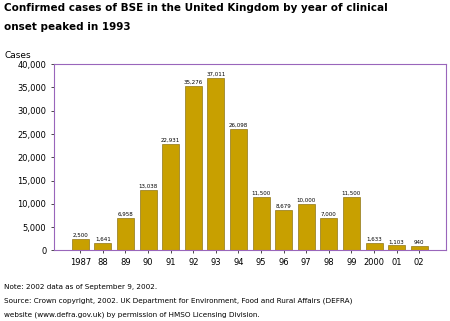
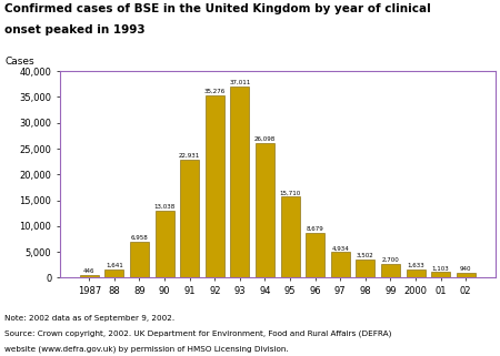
1987: 2,500 -> 400
95: 11,500 -> 15,700
97: 10,000 -> 4,900
98: 7,000 -> 3,500
99: 11,500 -> 2,700
